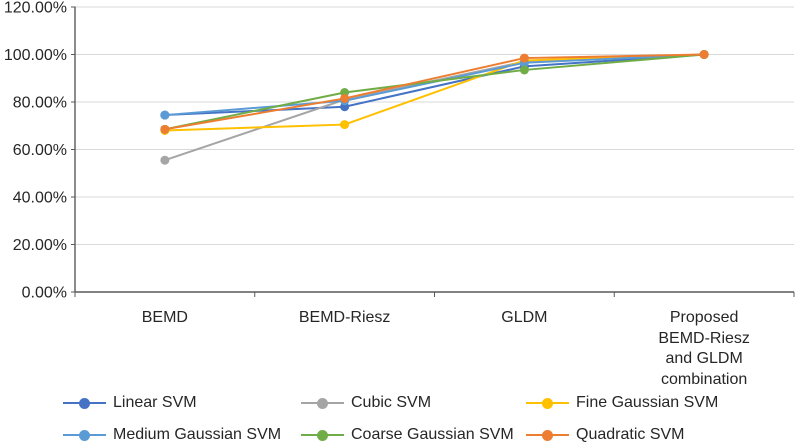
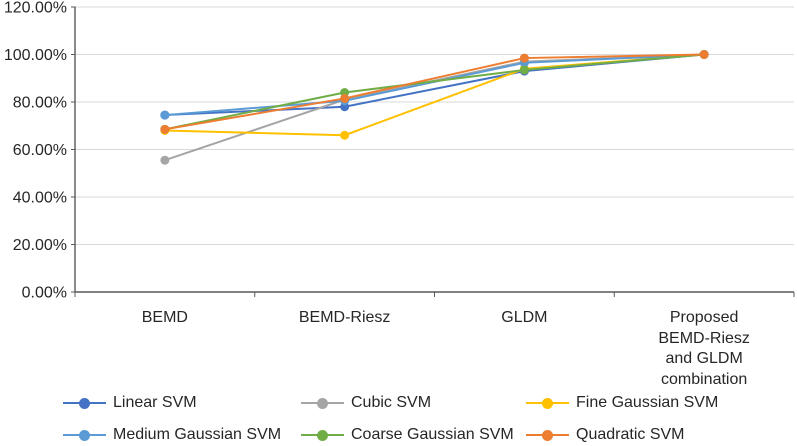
Fine Gaussian SVM/BEMD-Riesz: 70% -> 66%
Linear SVM/GLDM: 95% -> 93%
Fine Gaussian SVM/GLDM: 98% -> 94%
